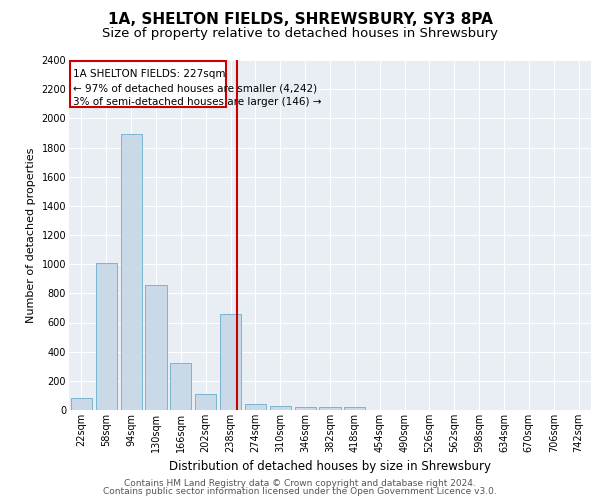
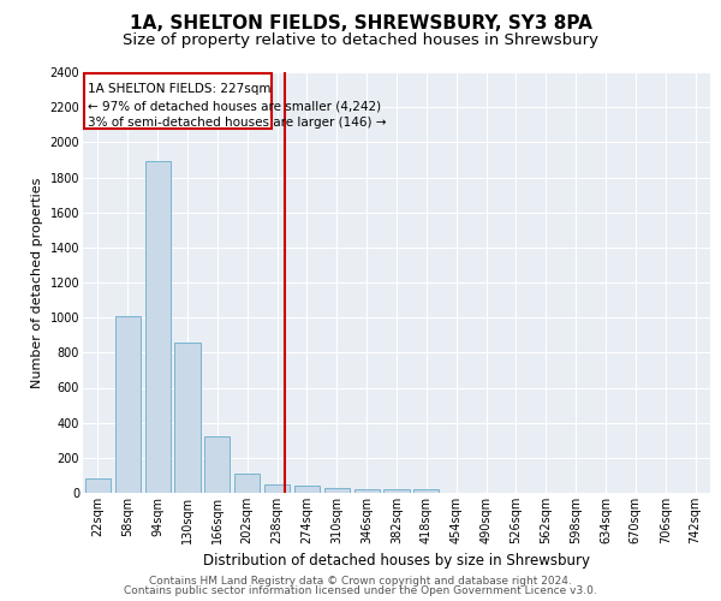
238sqm: 660 -> 50
